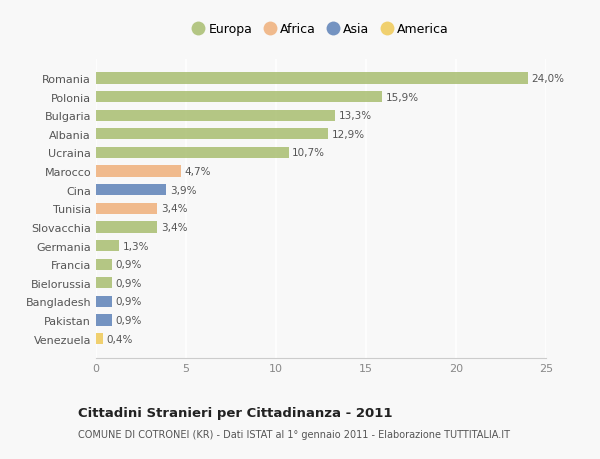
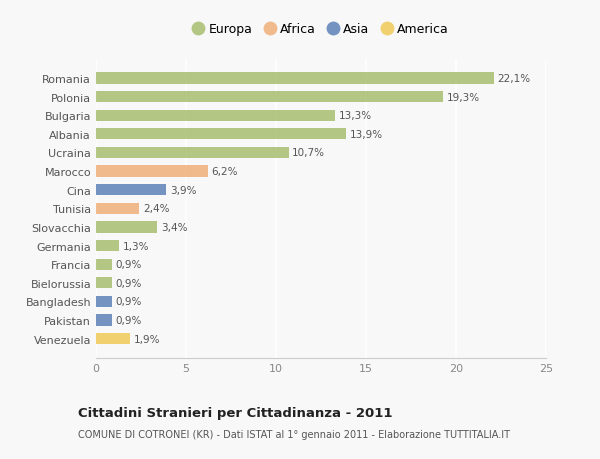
Romania: 24,0% -> 22,1%
Polonia: 15,9% -> 19,3%
Albania: 12,9% -> 13,9%
Marocco: 4,7% -> 6,2%
Tunisia: 3,4% -> 2,4%
Venezuela: 0,4% -> 1,9%
